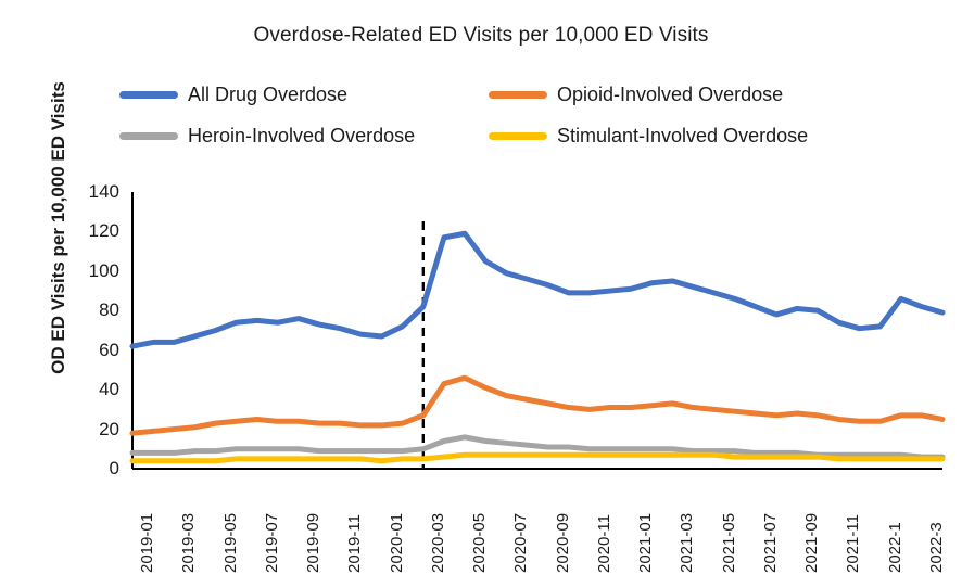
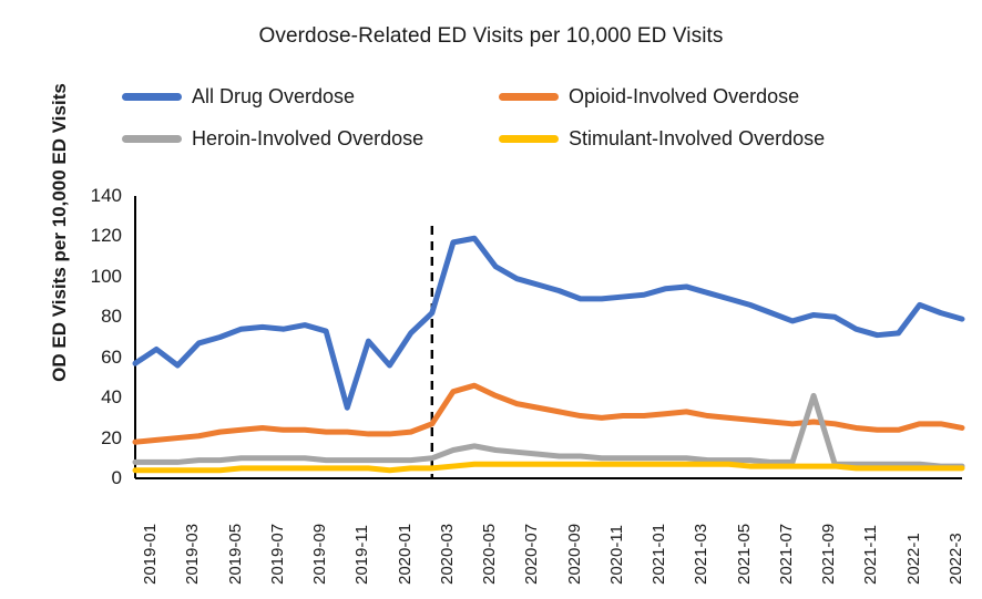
All Drug Overdose/2019-01: 62 -> 57
All Drug Overdose/2019-03: 64 -> 56
All Drug Overdose/2019-11: 71 -> 35
All Drug Overdose/2020-01: 67 -> 56
Heroin-Involved Overdose/2021-09: 8 -> 41
